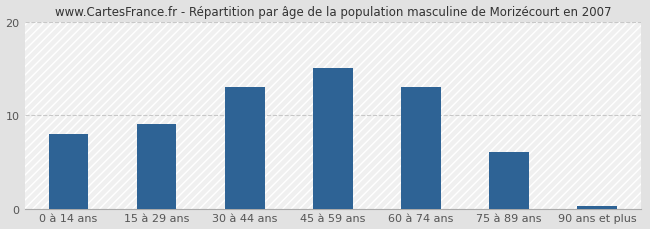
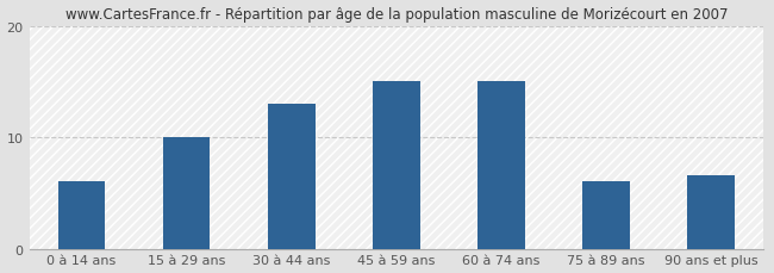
0 à 14 ans: 8.0 -> 6.0
15 à 29 ans: 9.0 -> 10.0
60 à 74 ans: 13.0 -> 15.0
90 ans et plus: 0.3 -> 6.6
